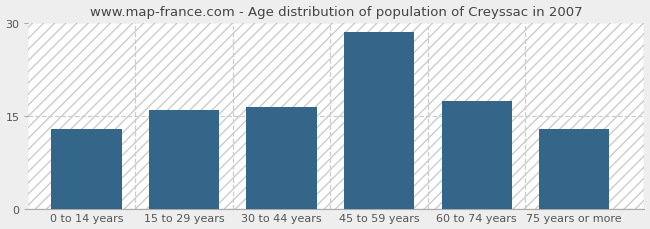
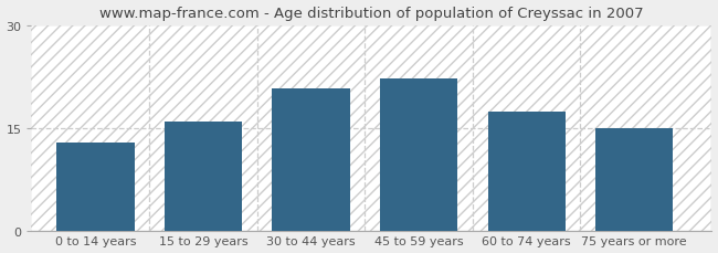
30 to 44 years: 16.5 -> 20.8
45 to 59 years: 28.5 -> 22.2
75 years or more: 13.0 -> 15.0
